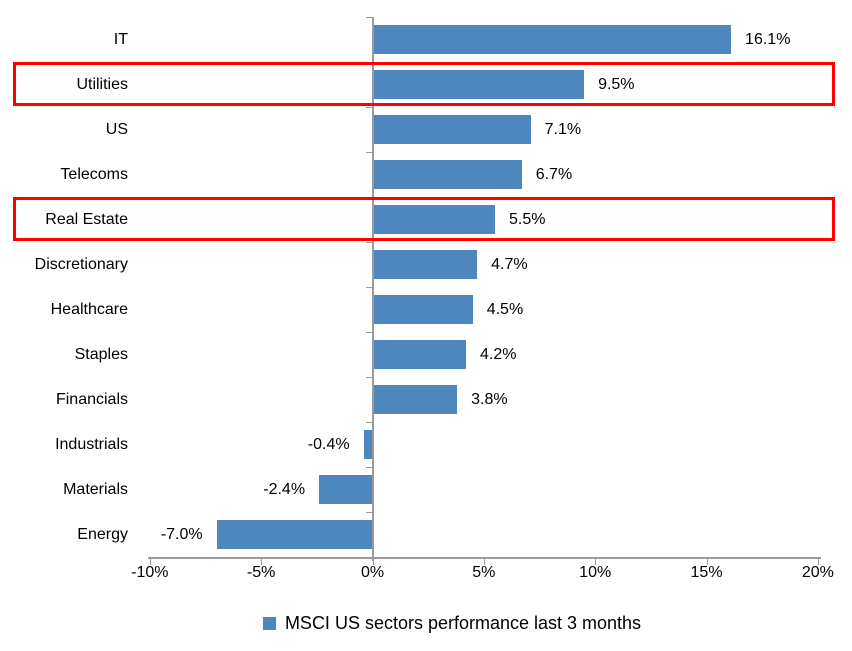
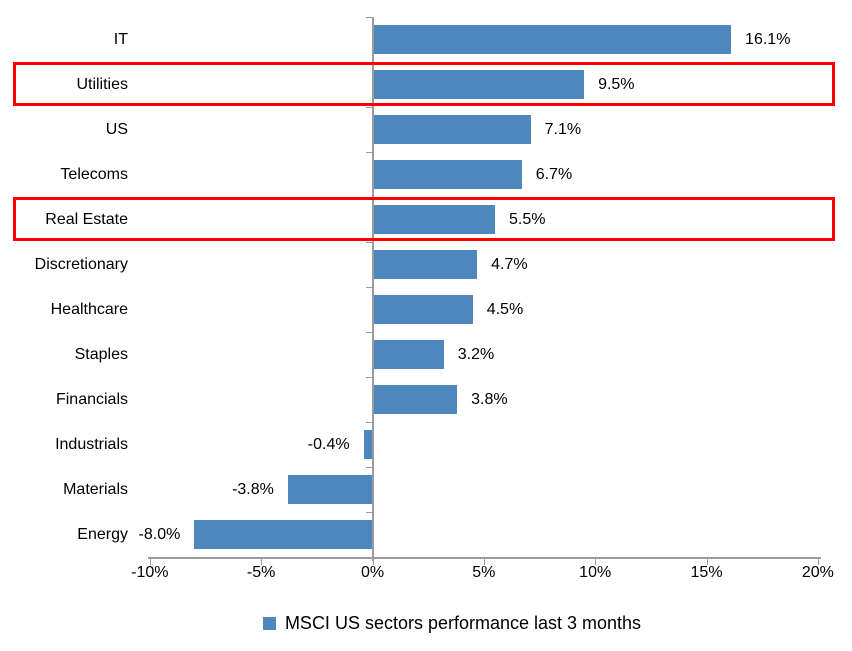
Staples: 4.2% -> 3.2%
Materials: -2.4% -> -3.8%
Energy: -7.0% -> -8.0%
